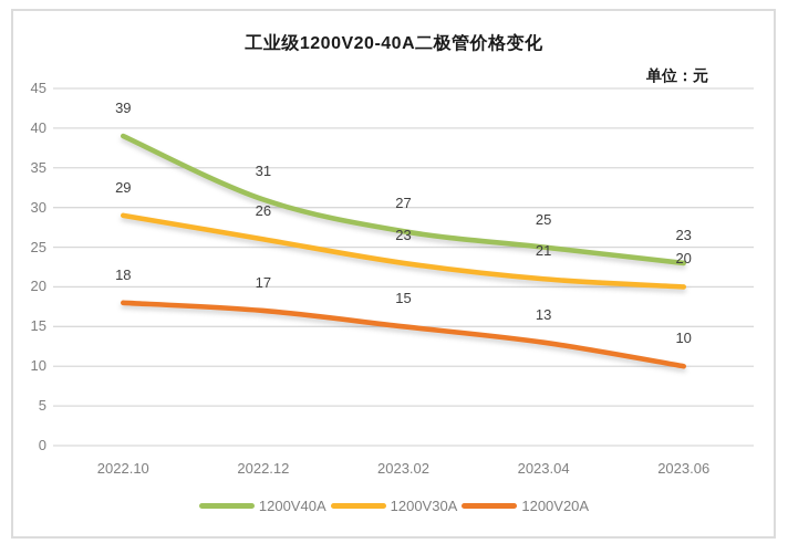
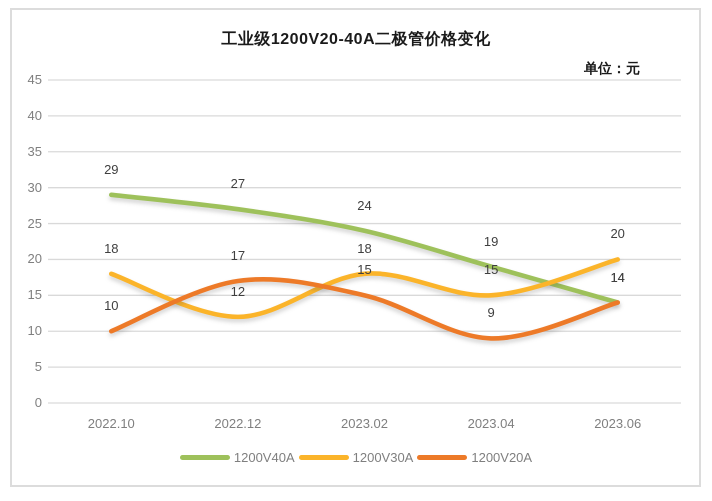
1200V40A/2022.10: 39 -> 29
1200V30A/2022.10: 29 -> 18
1200V20A/2022.10: 18 -> 10
1200V40A/2022.12: 31 -> 27
1200V30A/2022.12: 26 -> 12
1200V40A/2023.02: 27 -> 24
1200V30A/2023.02: 23 -> 18
1200V40A/2023.04: 25 -> 19
1200V30A/2023.04: 21 -> 15
1200V20A/2023.04: 13 -> 9
1200V40A/2023.06: 23 -> 14
1200V20A/2023.06: 10 -> 14
